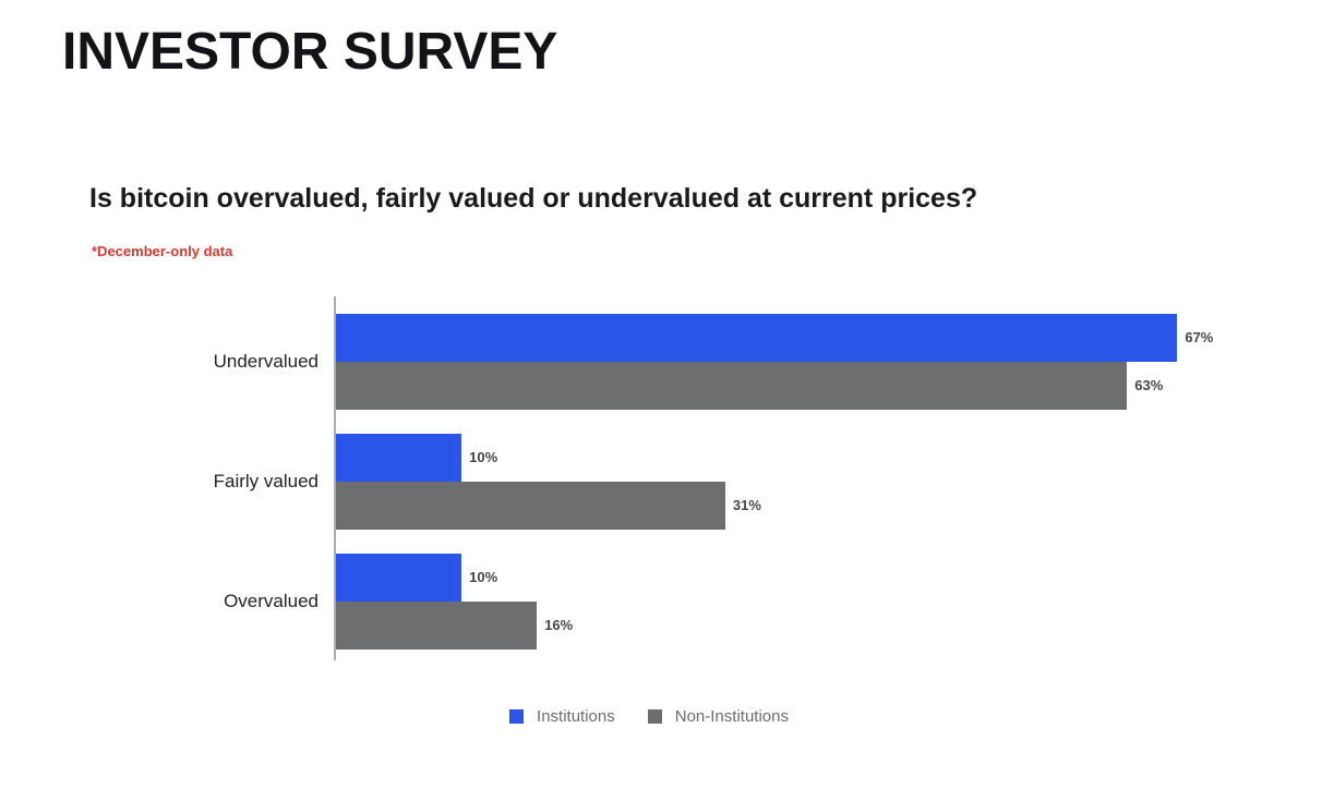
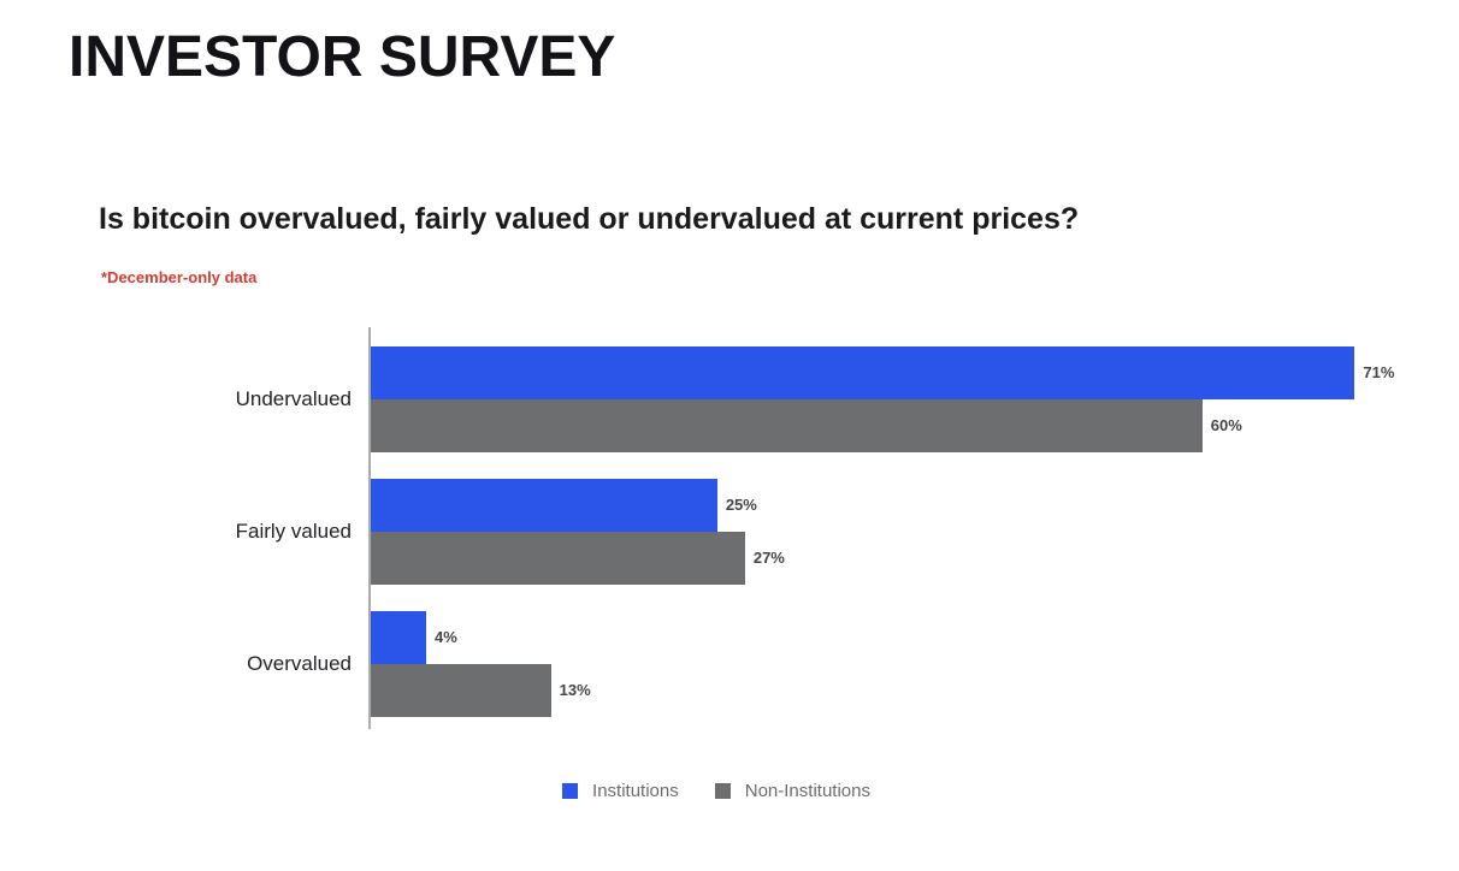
Institutions/Undervalued: 67% -> 71%
Non-Institutions/Undervalued: 63% -> 60%
Institutions/Fairly valued: 10% -> 25%
Non-Institutions/Fairly valued: 31% -> 27%
Institutions/Overvalued: 10% -> 4%
Non-Institutions/Overvalued: 16% -> 13%
